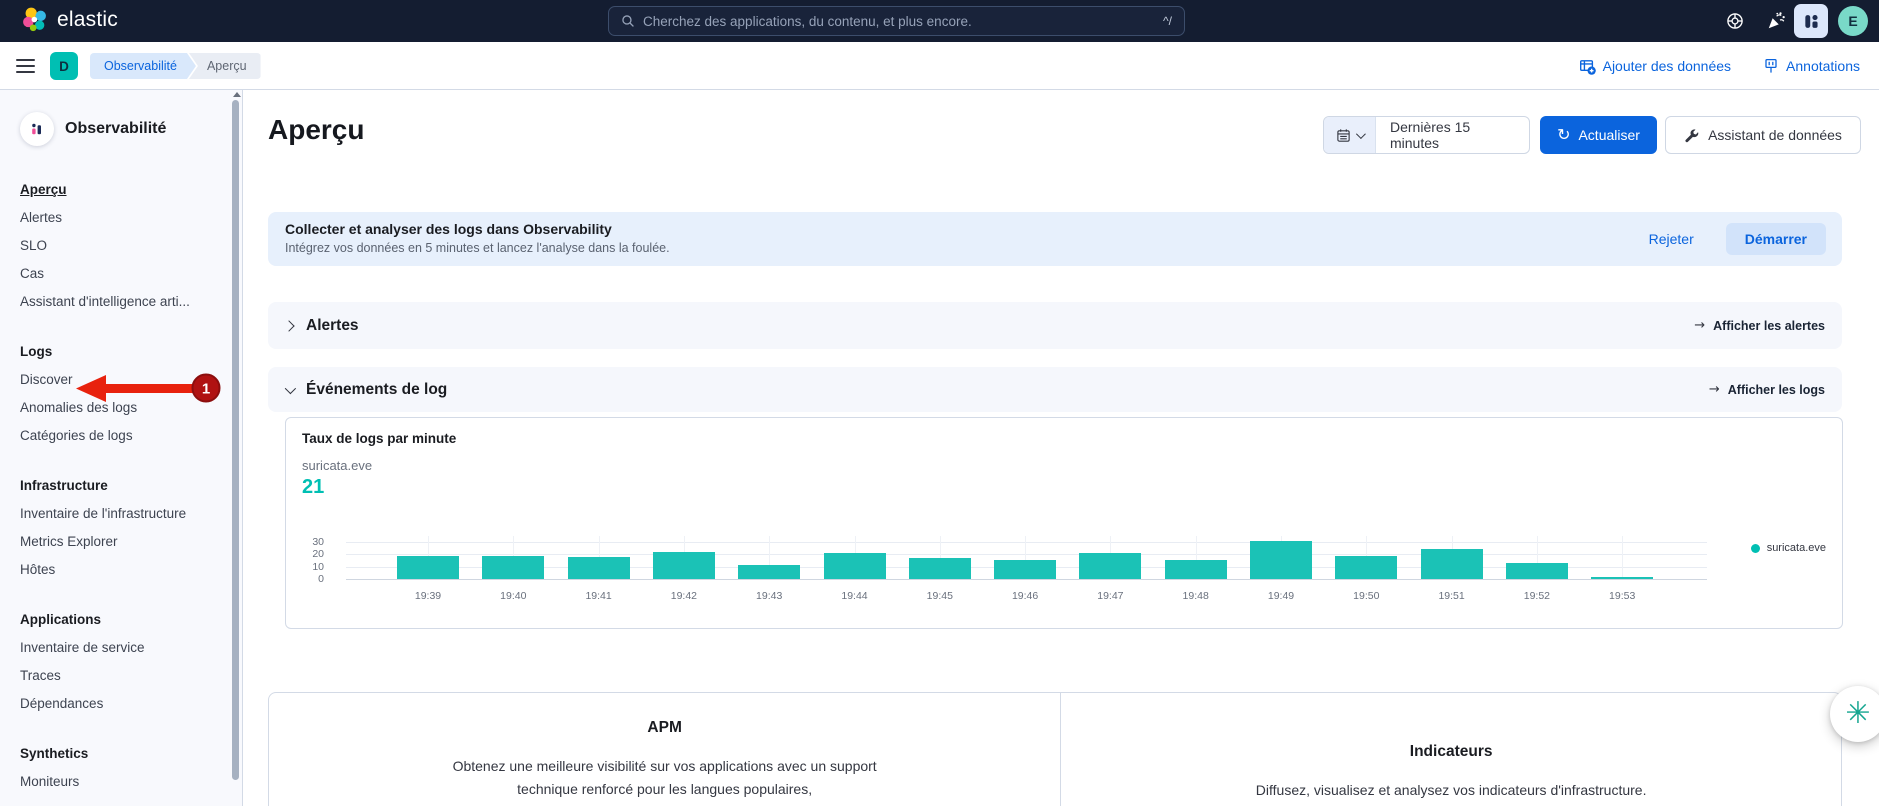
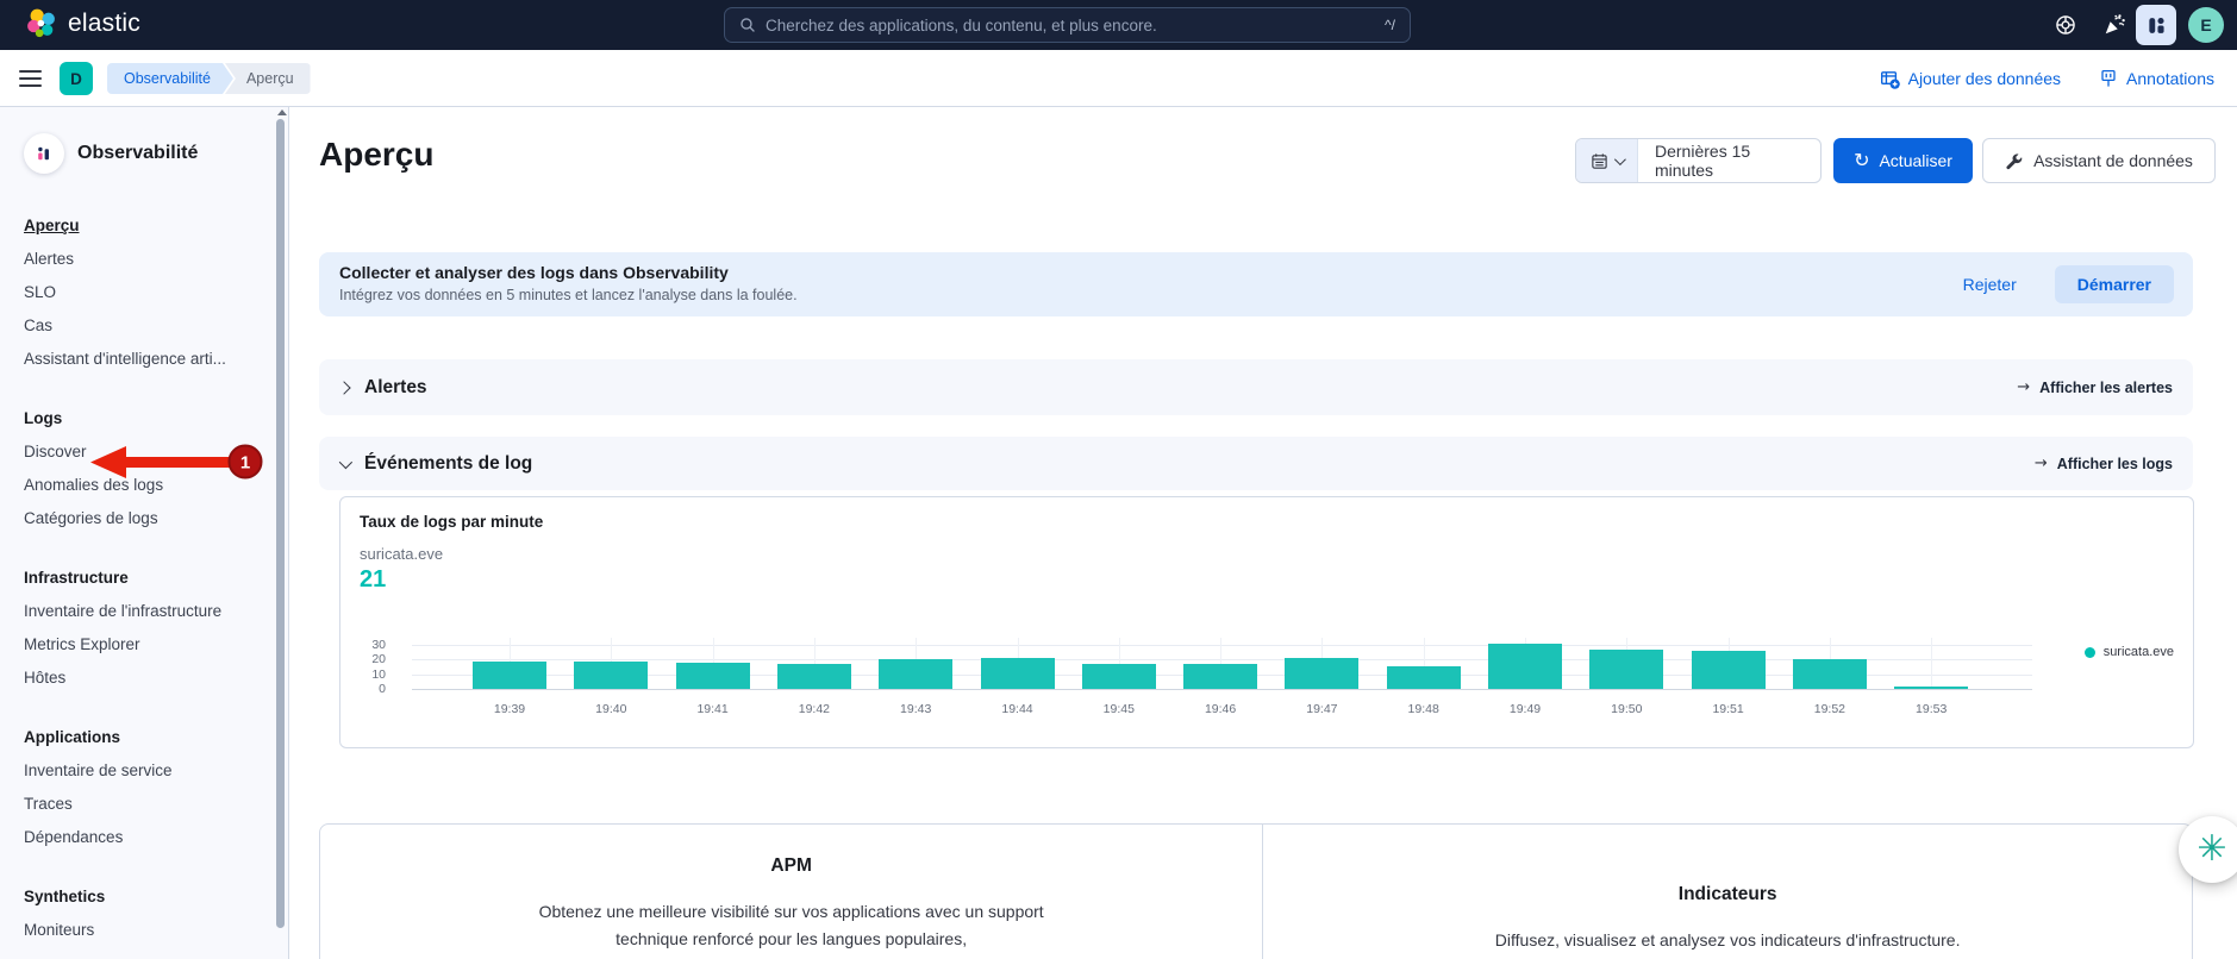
19:42: 22 -> 17
19:43: 11 -> 20
19:46: 15 -> 17
19:50: 19 -> 27
19:51: 24 -> 26
19:52: 13 -> 20
